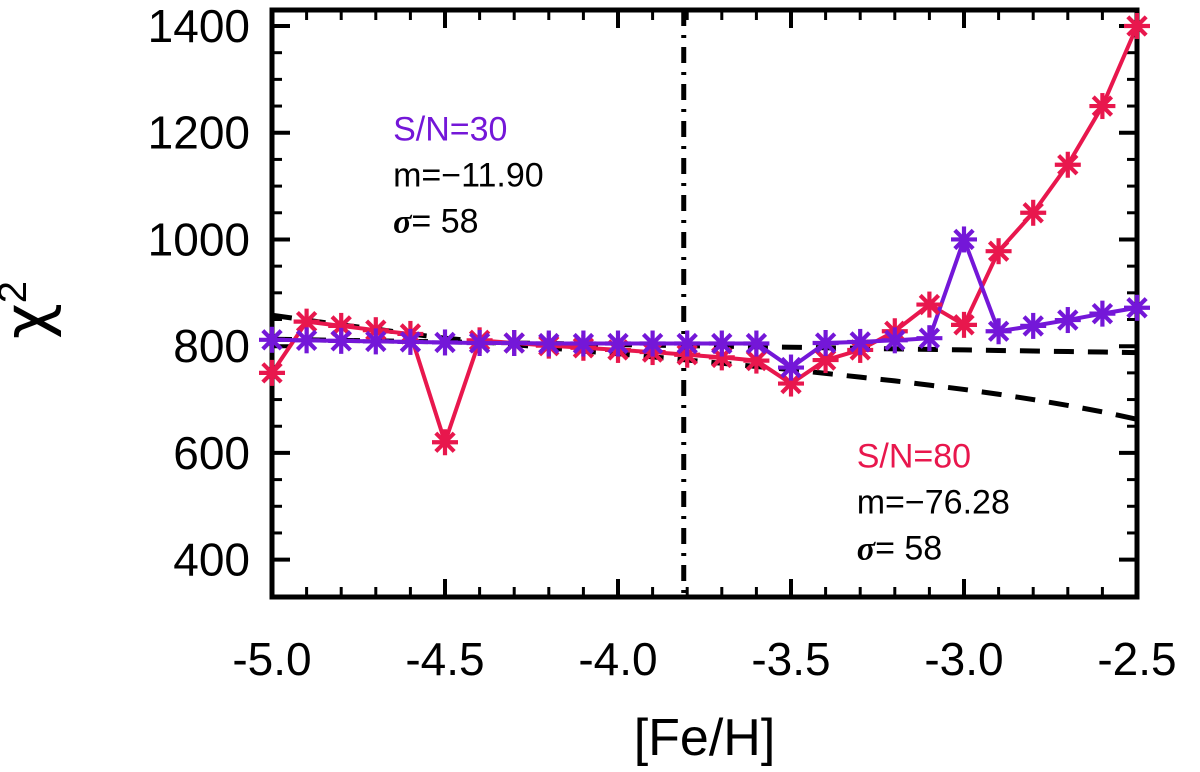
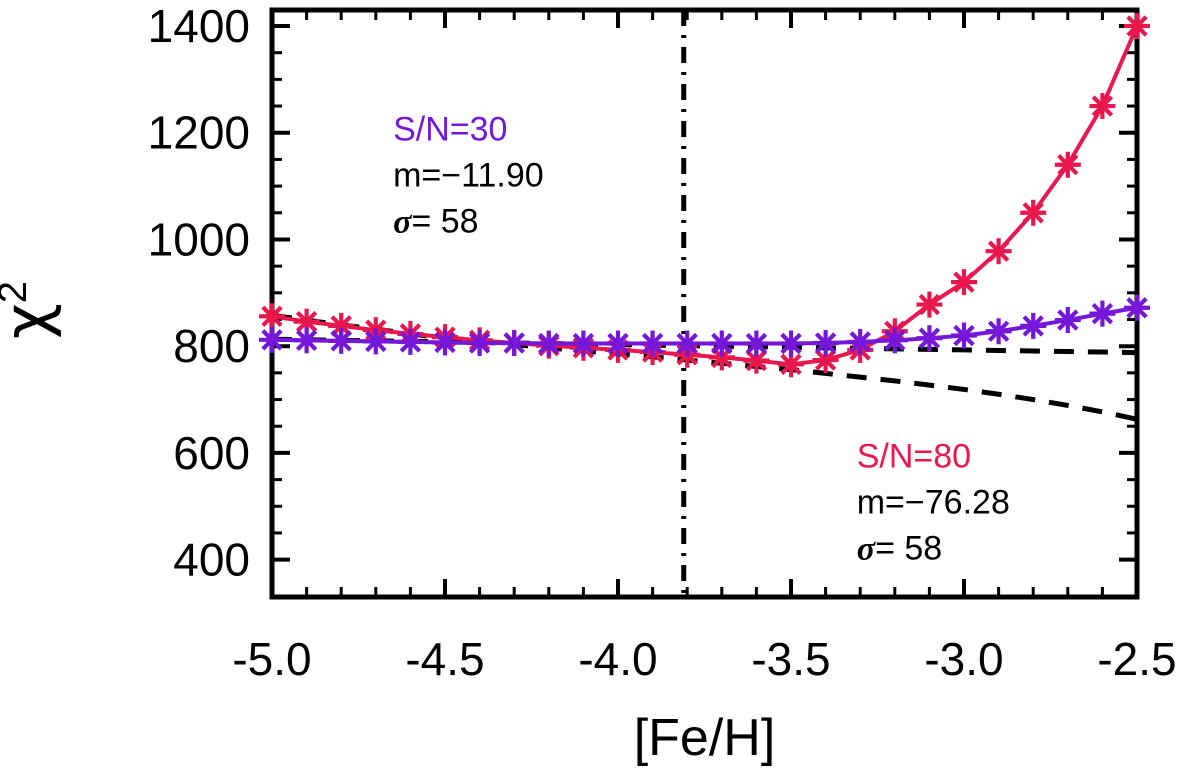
S/N=80/-5.0: 750 -> 860
S/N=80/-4.5: 620 -> 820
S/N=80/-3.5: 730 -> 770
S/N=30/-3.5: 760 -> 800
S/N=80/-3.0: 840 -> 920
S/N=30/-3.0: 1000 -> 820
